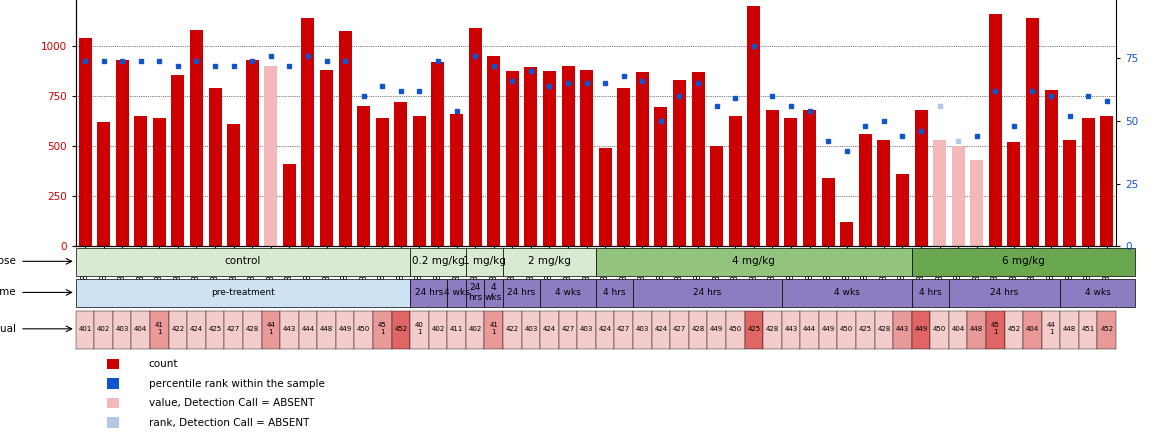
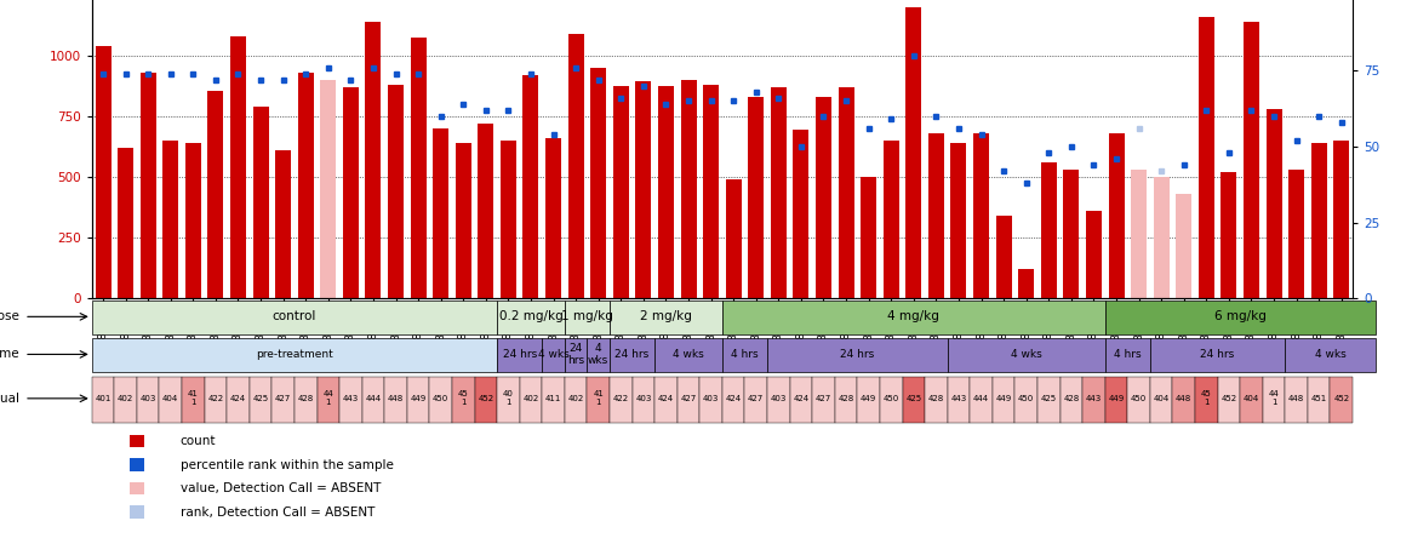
GSM687699: 410 -> 870
GSM687677: 790 -> 830
